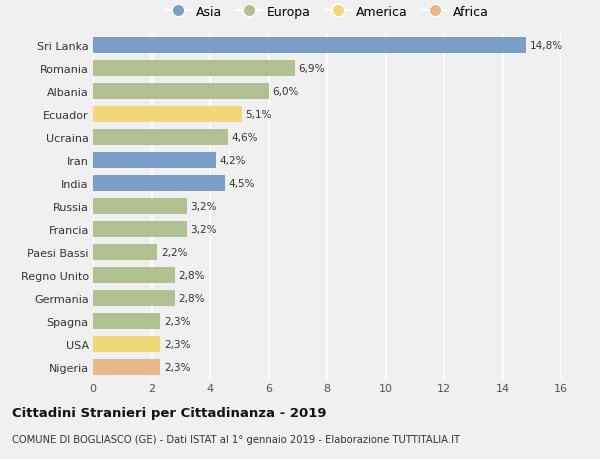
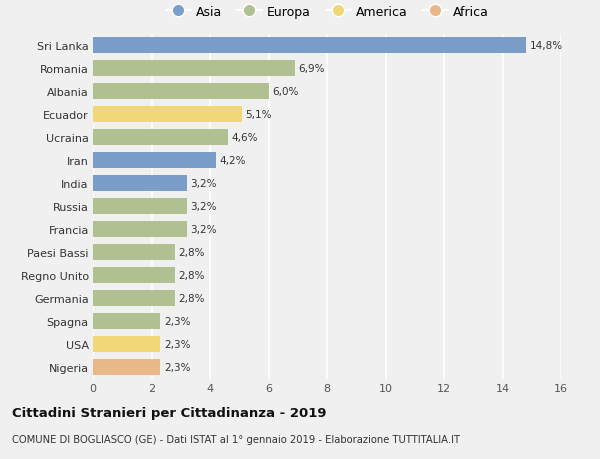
India: 4,5% -> 3,2%
Paesi Bassi: 2,2% -> 2,8%
